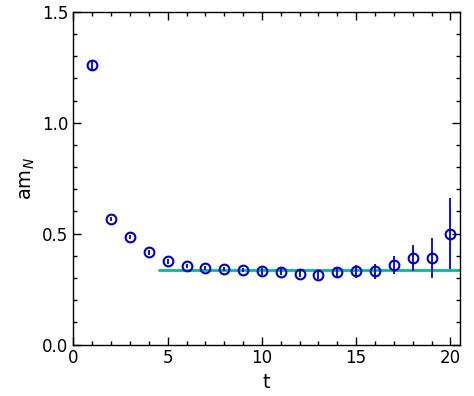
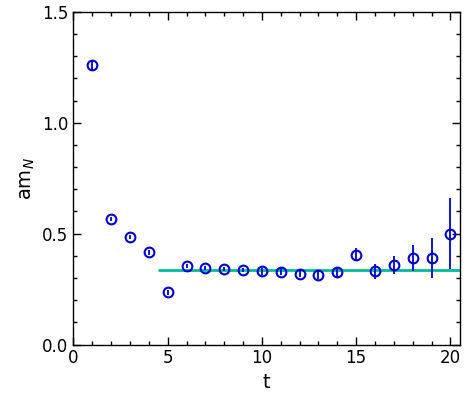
5: 0.375 -> 0.235
15: 0.330 -> 0.405
